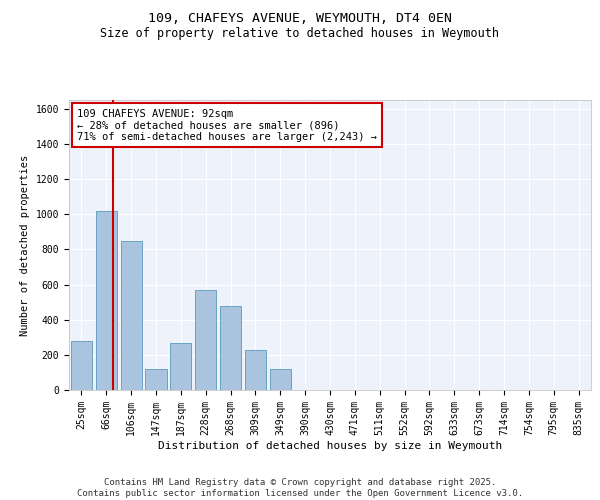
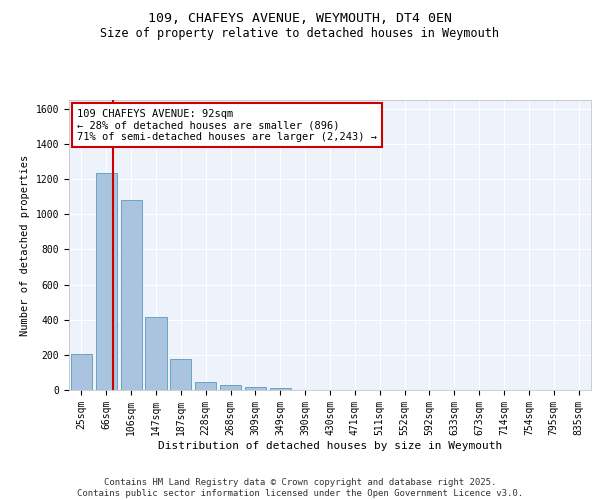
25sqm: 280 -> 200
66sqm: 1020 -> 1240
106sqm: 850 -> 1080
147sqm: 120 -> 420
187sqm: 270 -> 180
228sqm: 570 -> 40
268sqm: 480 -> 30
309sqm: 230 -> 20
349sqm: 120 -> 10
